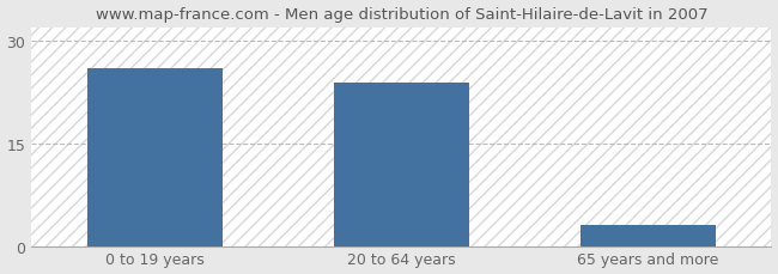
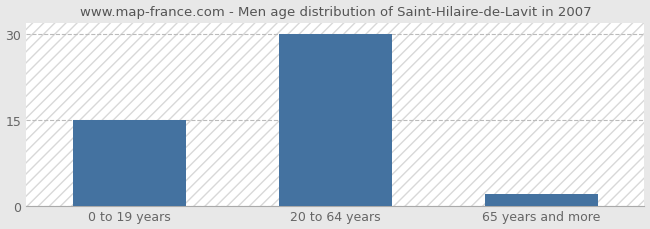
0 to 19 years: 26 -> 15
20 to 64 years: 24 -> 30
65 years and more: 3 -> 2
